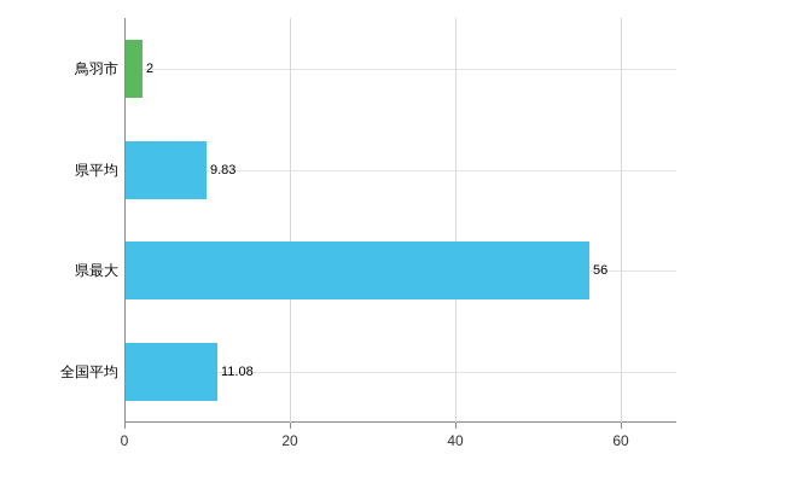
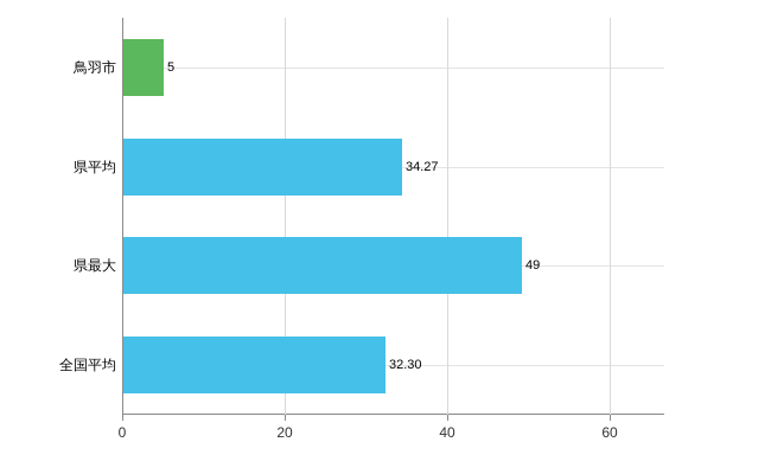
鳥羽市: 2 -> 5
県平均: 9.83 -> 34.27
県最大: 56 -> 49
全国平均: 11.08 -> 32.30
